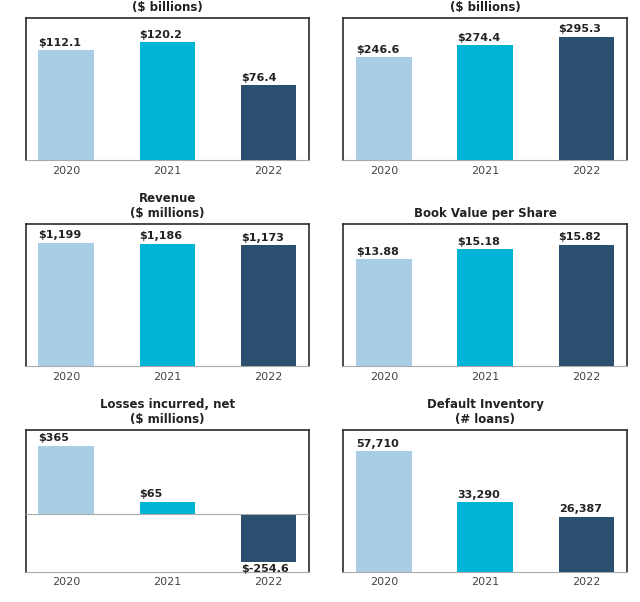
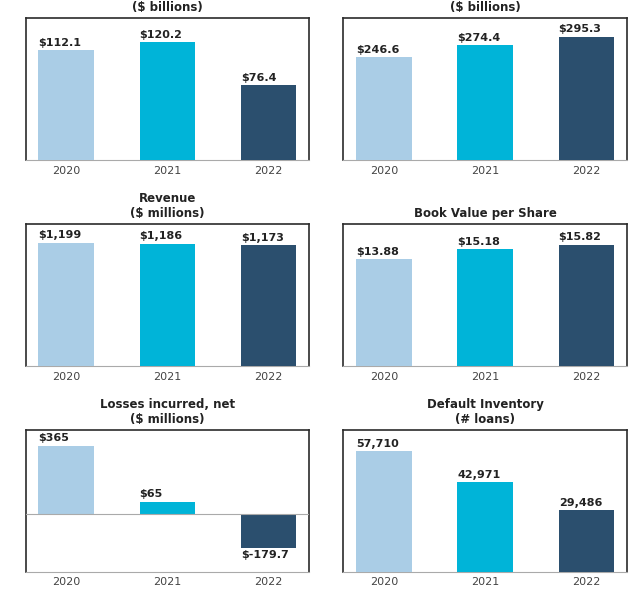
Losses incurred, net ($ millions)/2022: $-254.6 -> $-179.7
Default Inventory (# loans)/2021: 33,290 -> 42,971
Default Inventory (# loans)/2022: 26,387 -> 29,486
